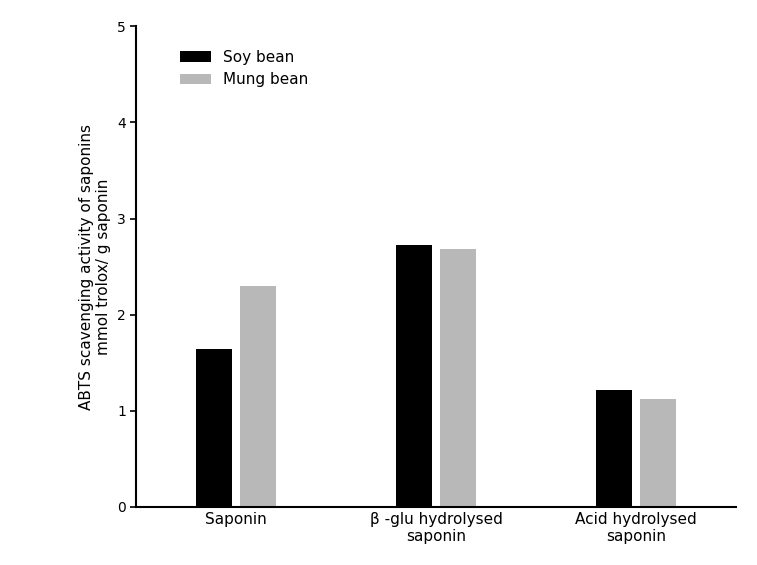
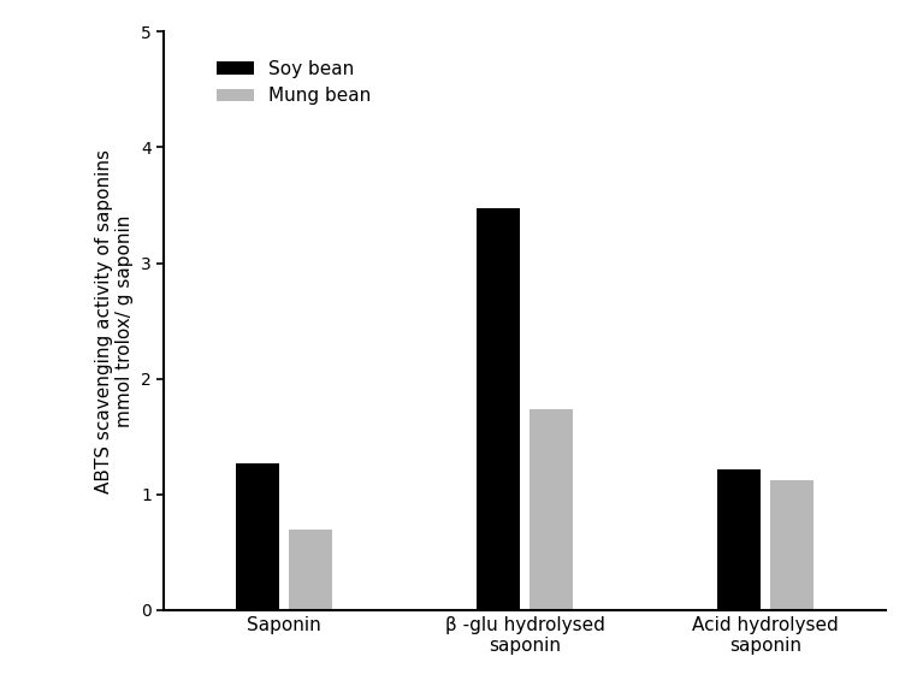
Soy bean/Saponin: 1.64 -> 1.27
Mung bean/Saponin: 2.30 -> 0.70
Soy bean/β -glu hydrolysed saponin: 2.72 -> 3.47
Mung bean/β -glu hydrolysed saponin: 2.68 -> 1.74
